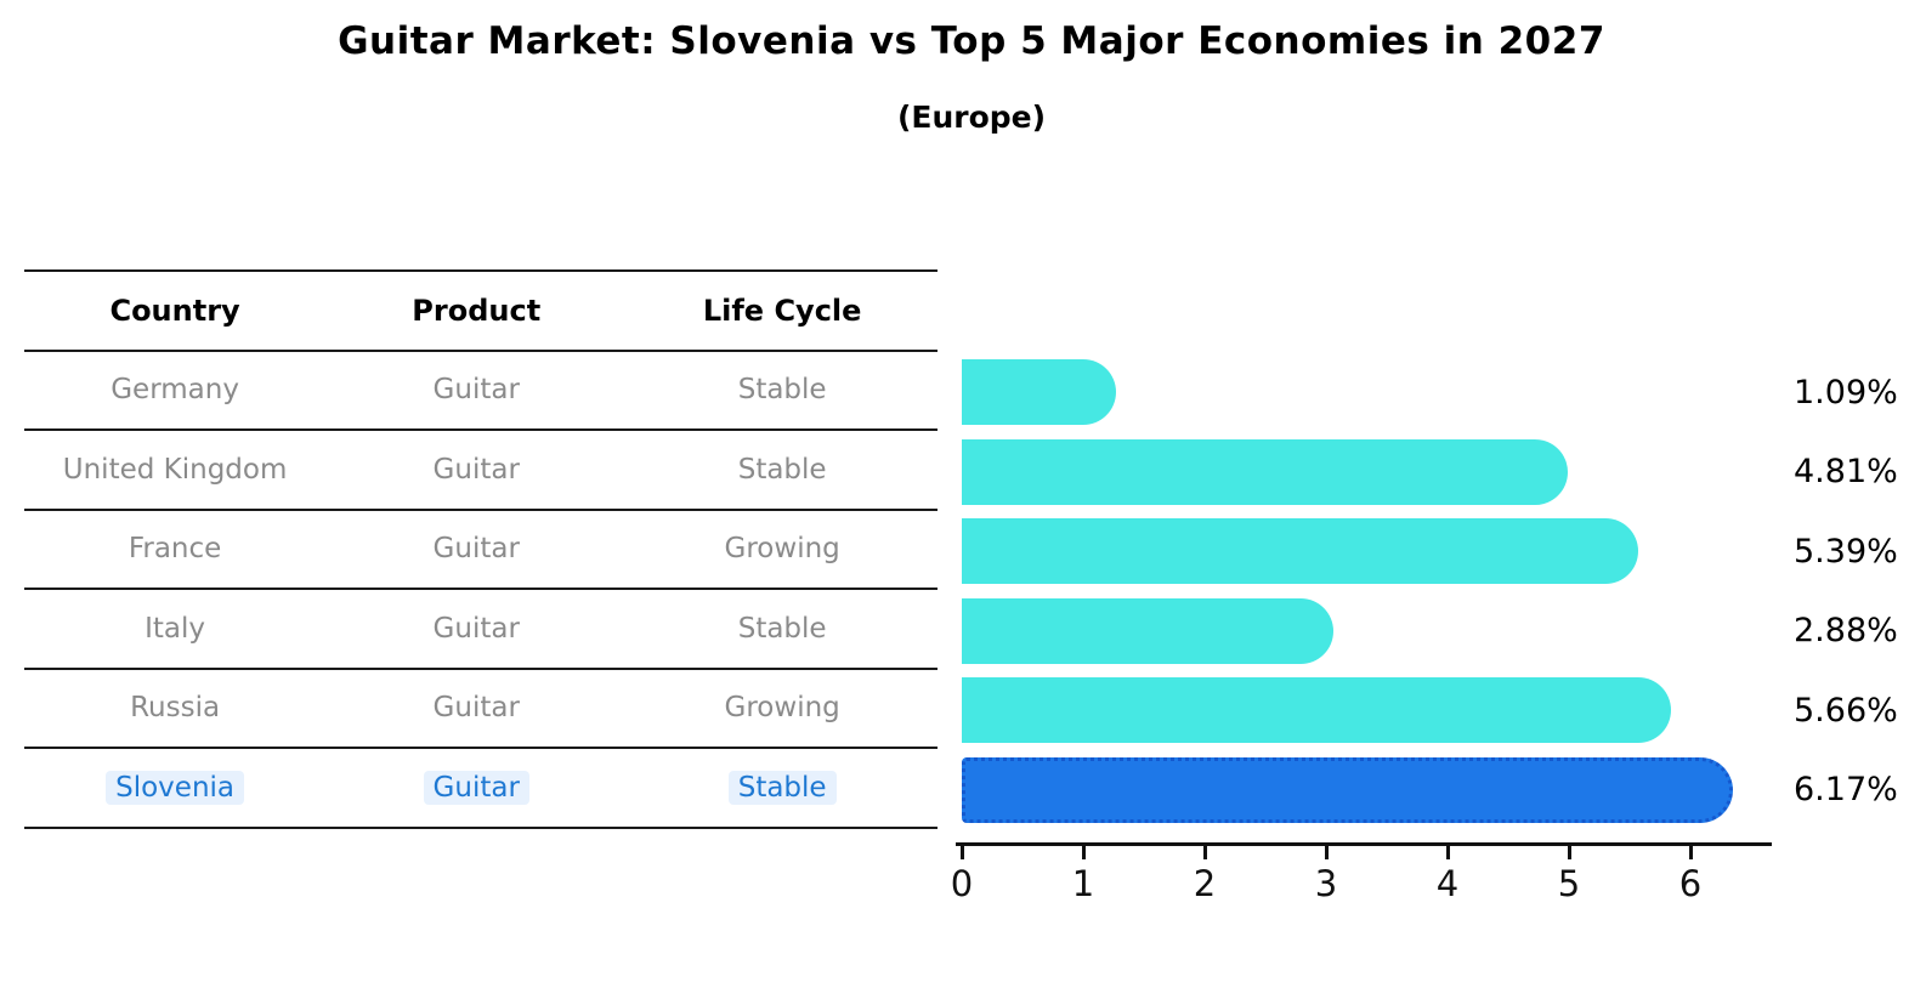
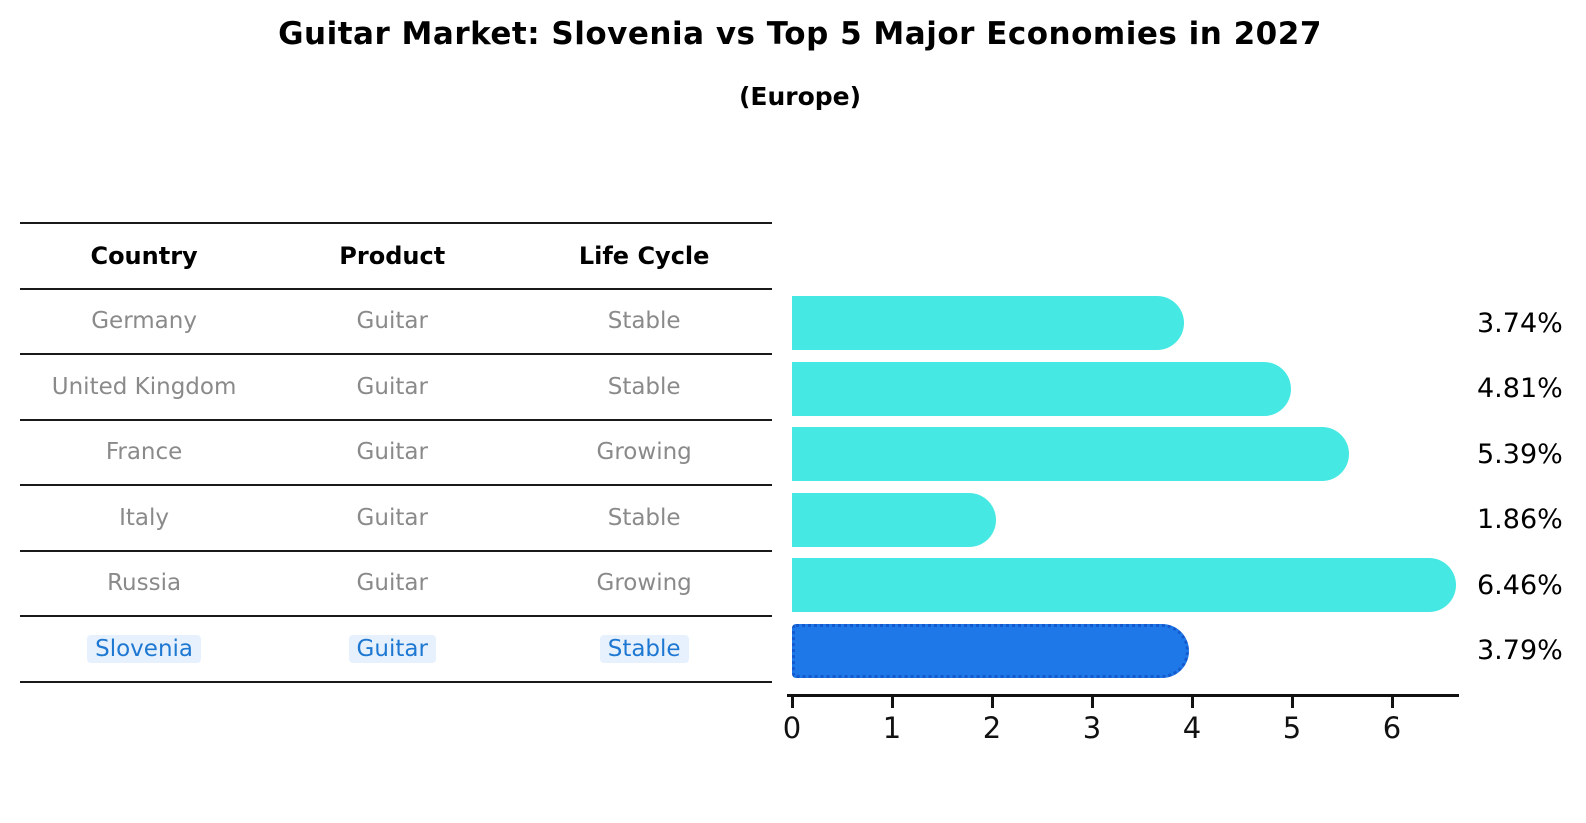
Germany: 1.09% -> 3.74%
Italy: 2.88% -> 1.86%
Russia: 5.66% -> 6.46%
Slovenia: 6.17% -> 3.79%
